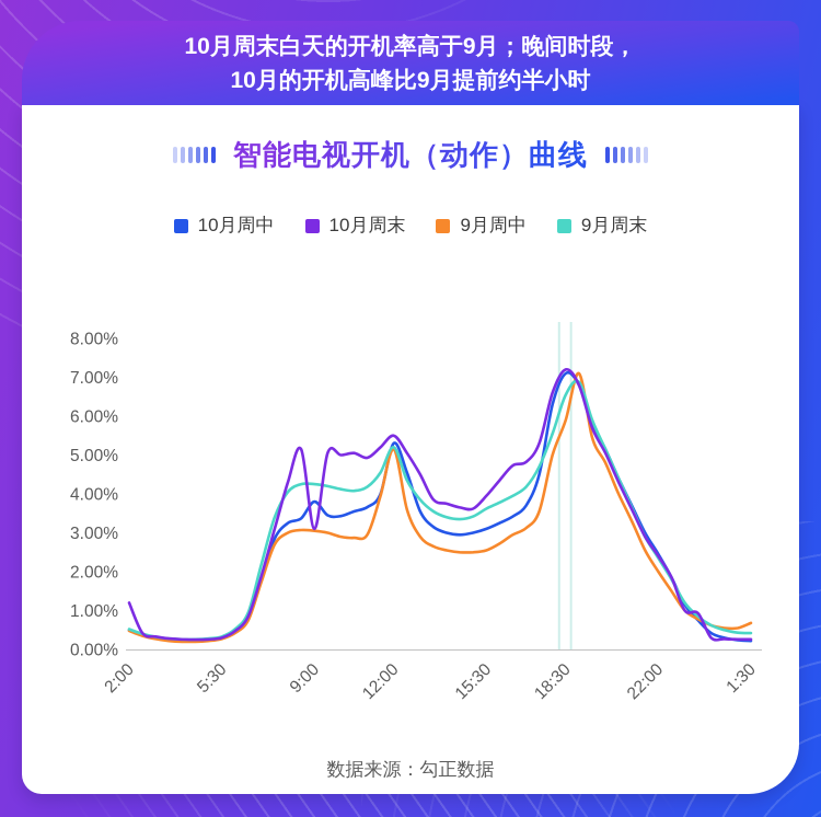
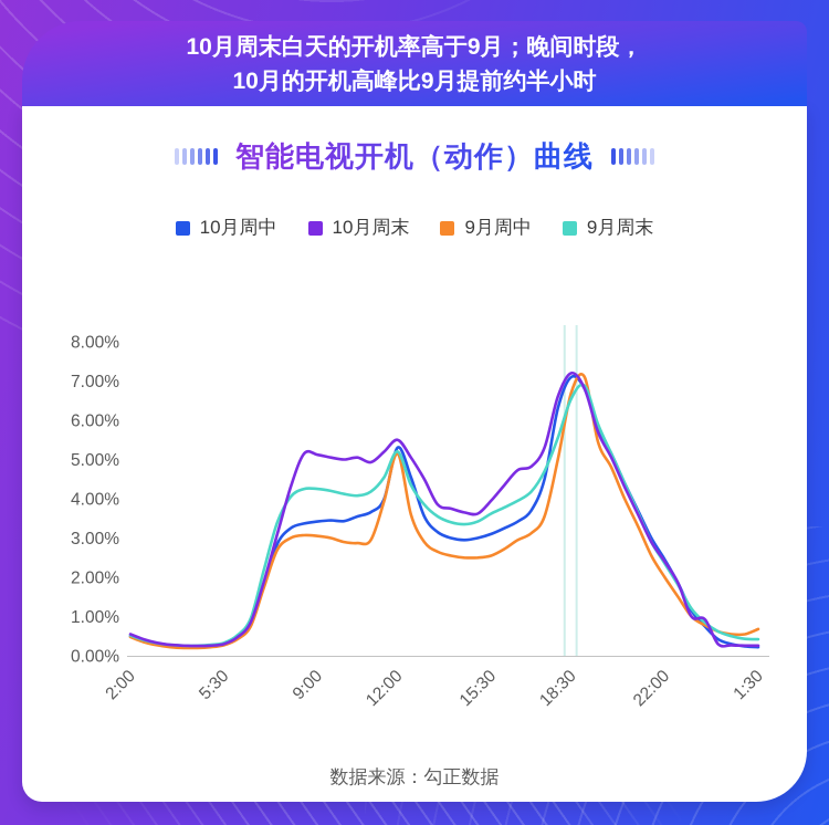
10月周末/2:00: 1.2% -> 0.6%
10月周中/9:00: 3.8% -> 3.4%
10月周末/9:00: 3.1% -> 5.1%
9月周中/18:30: 5.9% -> 6.7%
